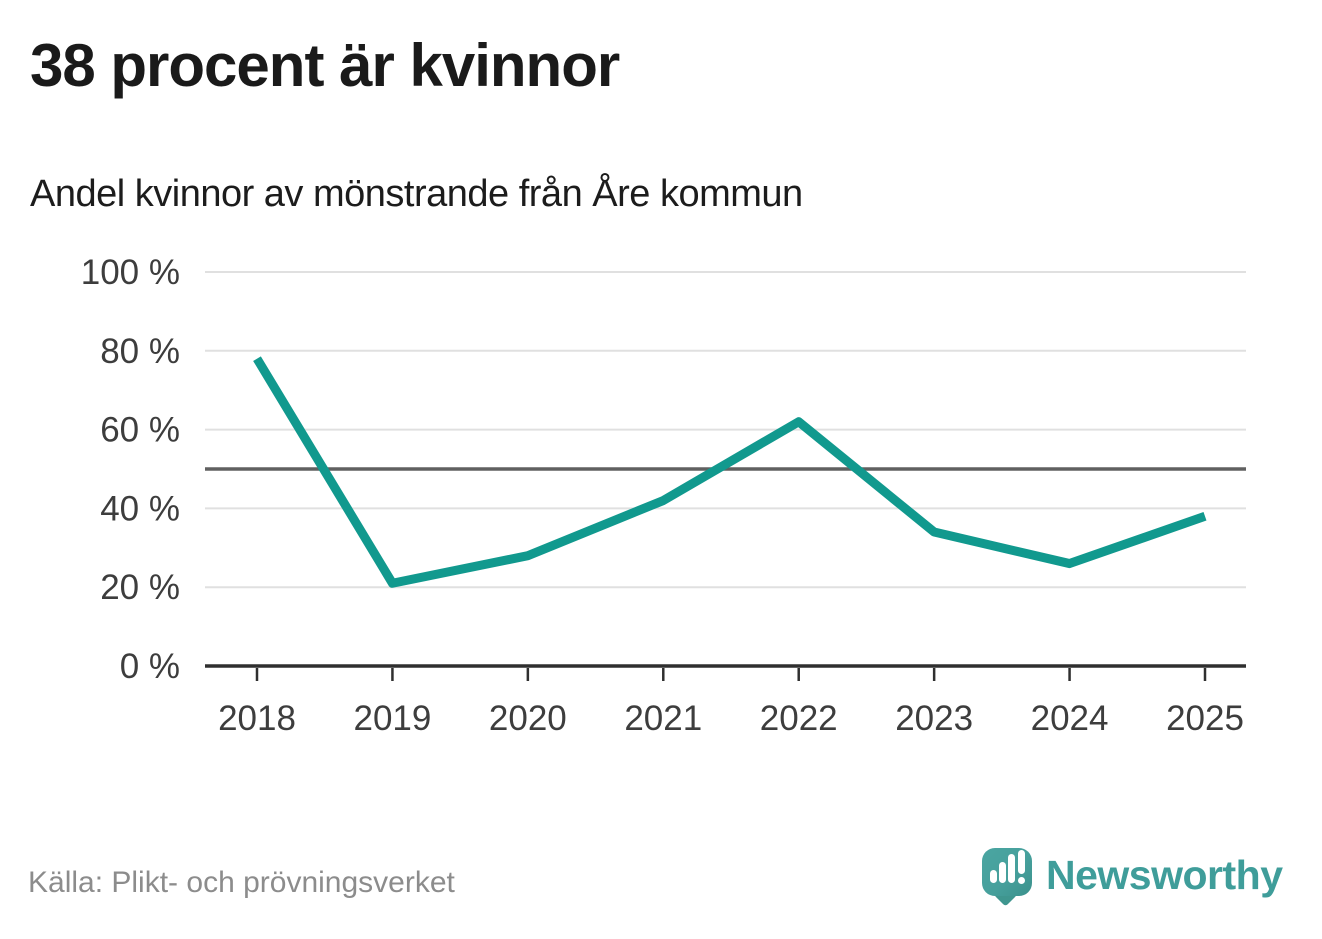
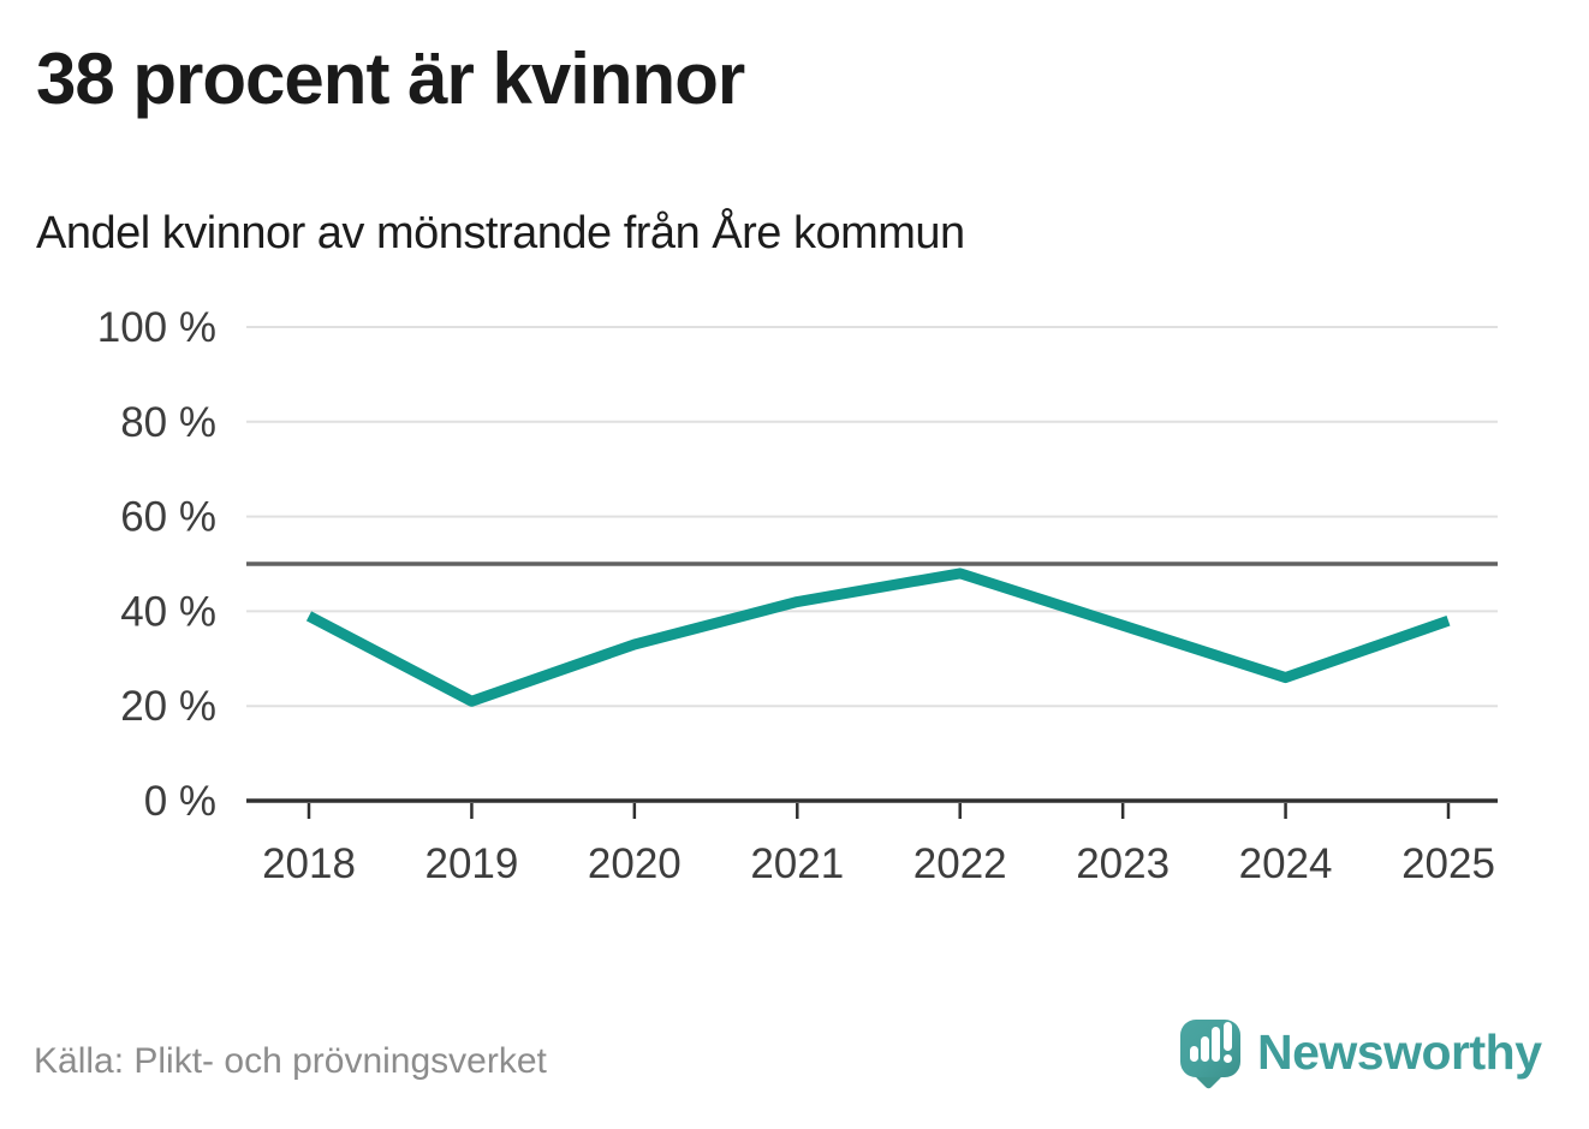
2018: 78% -> 39%
2020: 28% -> 33%
2022: 62% -> 48%
2023: 34% -> 37%
